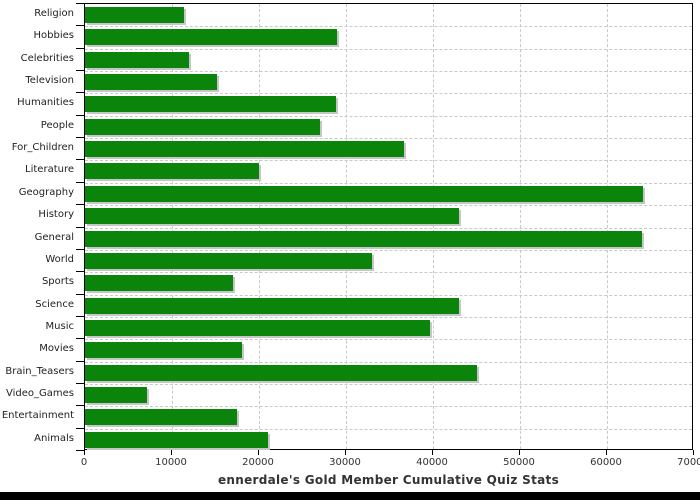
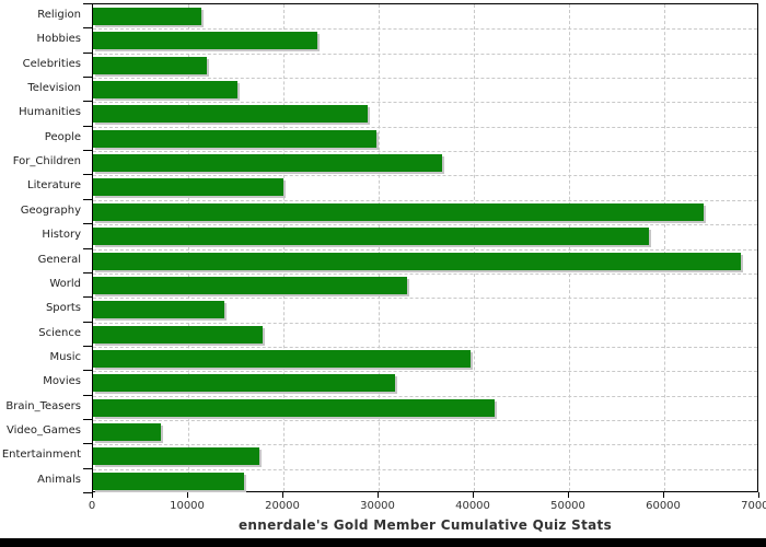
Hobbies: 29000 -> 24000
People: 27000 -> 30000
History: 43000 -> 58000
General: 64000 -> 68000
Sports: 17000 -> 14000
Science: 43000 -> 18000
Movies: 18000 -> 32000
Brain_Teasers: 45000 -> 42000
Animals: 21000 -> 16000
